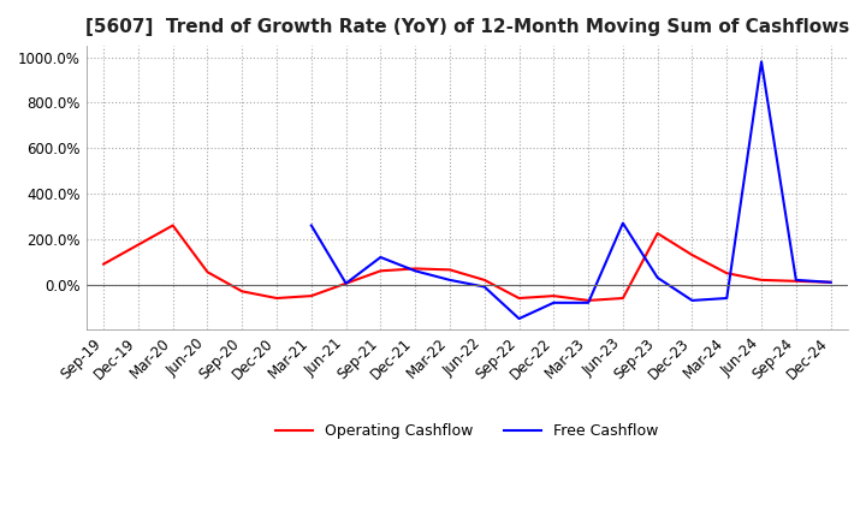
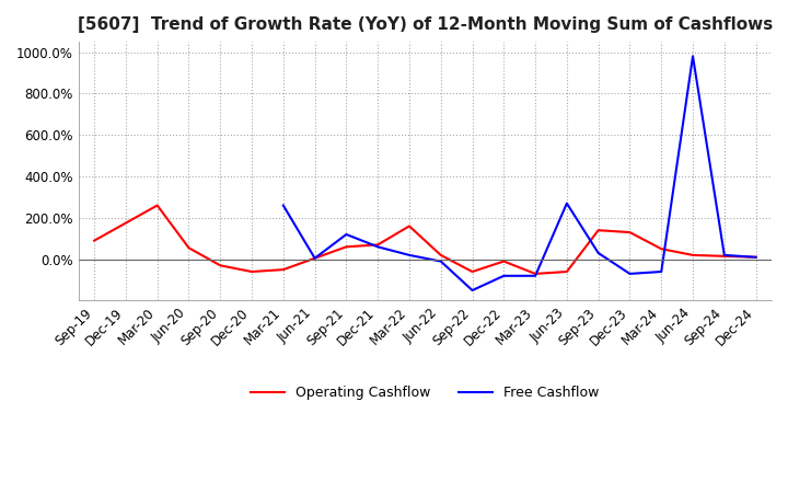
Operating Cashflow/Mar-22: 60% -> 160%
Operating Cashflow/Dec-22: -50% -> -10%
Operating Cashflow/Sep-23: 220% -> 140%
